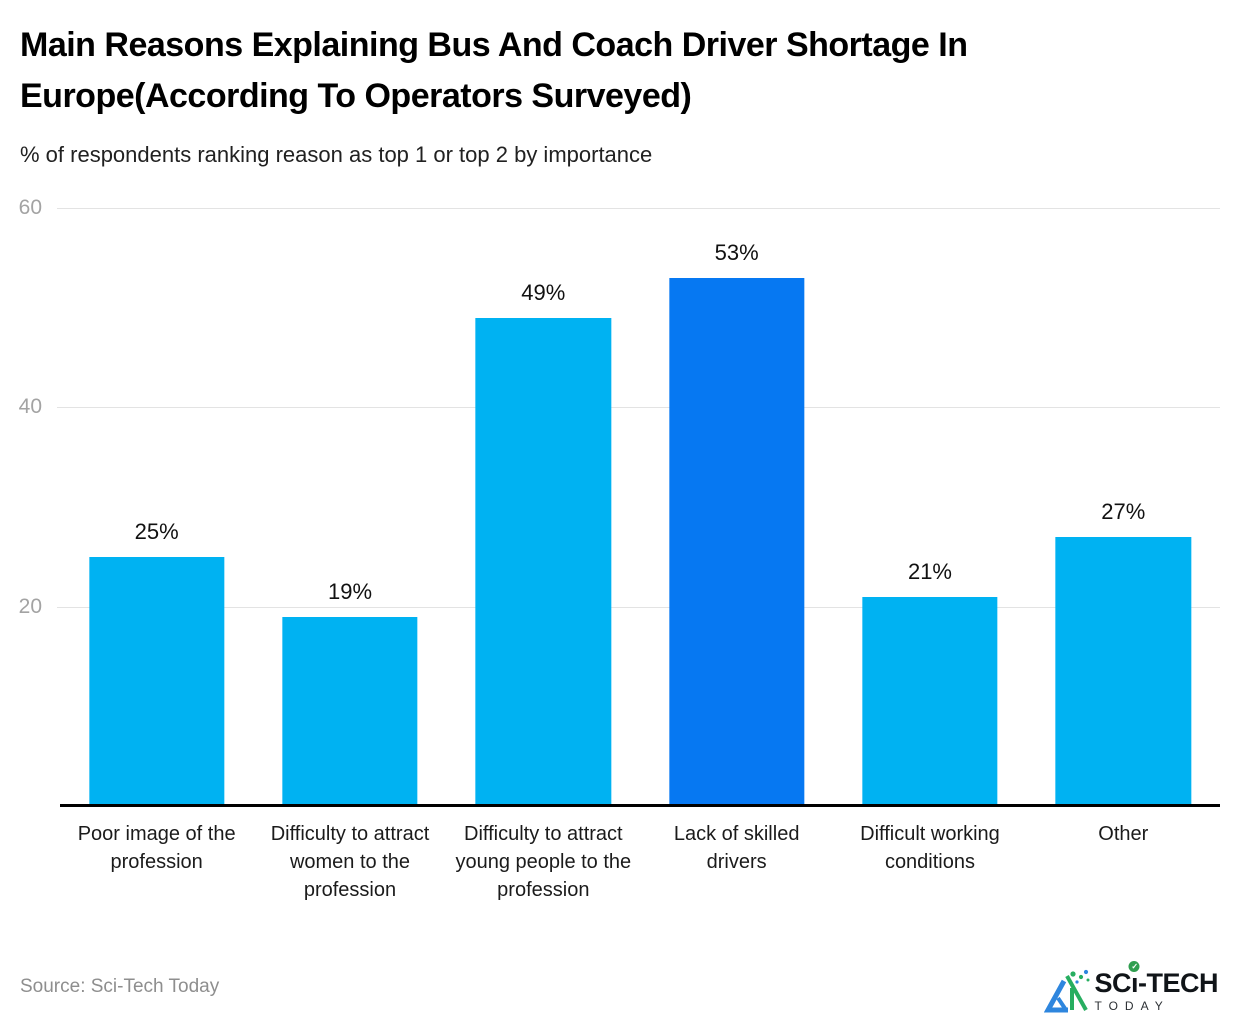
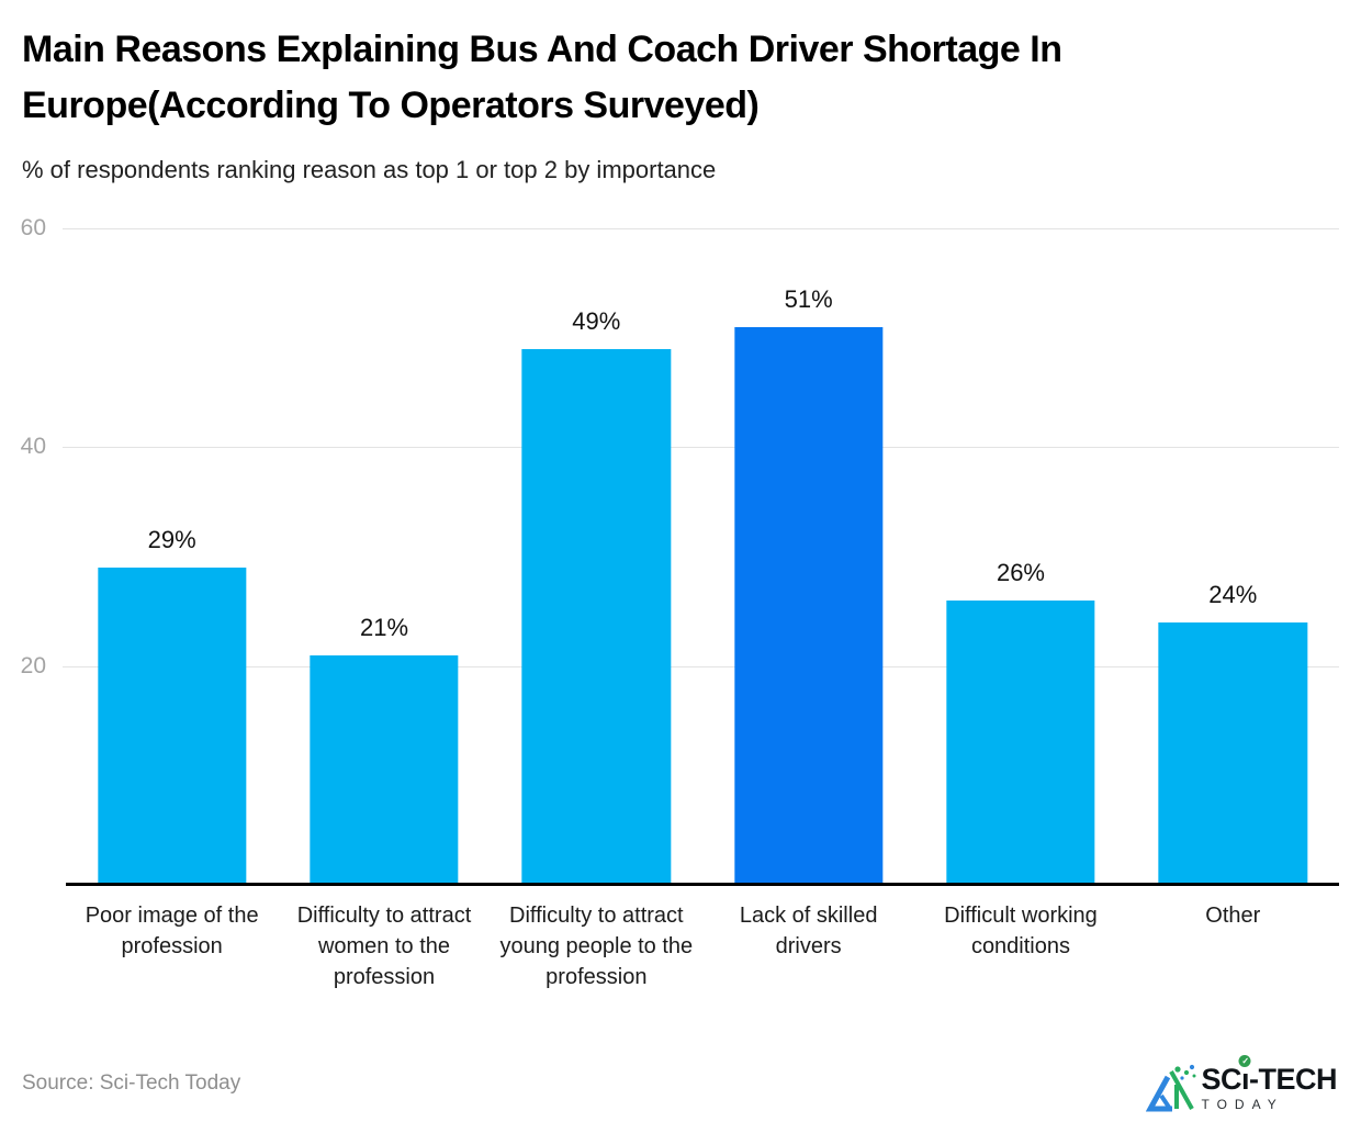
Poor image of the profession: 25% -> 29%
Difficulty to attract women to the profession: 19% -> 21%
Lack of skilled drivers: 53% -> 51%
Difficult working conditions: 21% -> 26%
Other: 27% -> 24%
